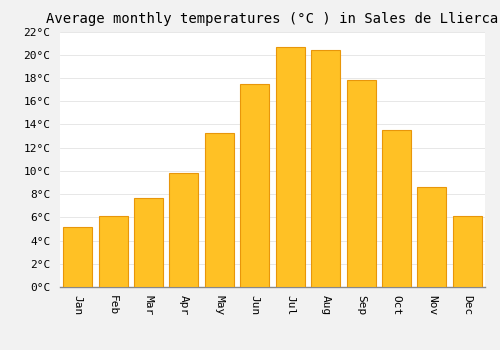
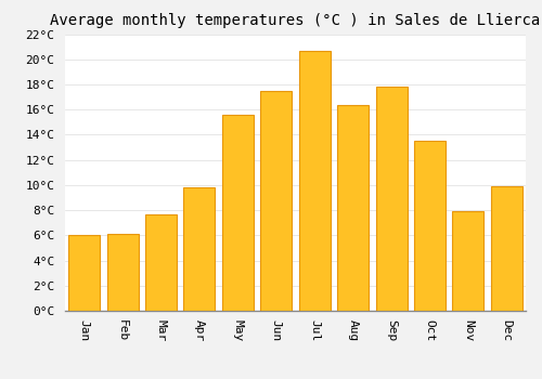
Jan: 5.2°C -> 6.0°C
May: 13.3°C -> 15.6°C
Aug: 20.4°C -> 16.4°C
Nov: 8.6°C -> 7.9°C
Dec: 6.1°C -> 9.9°C
